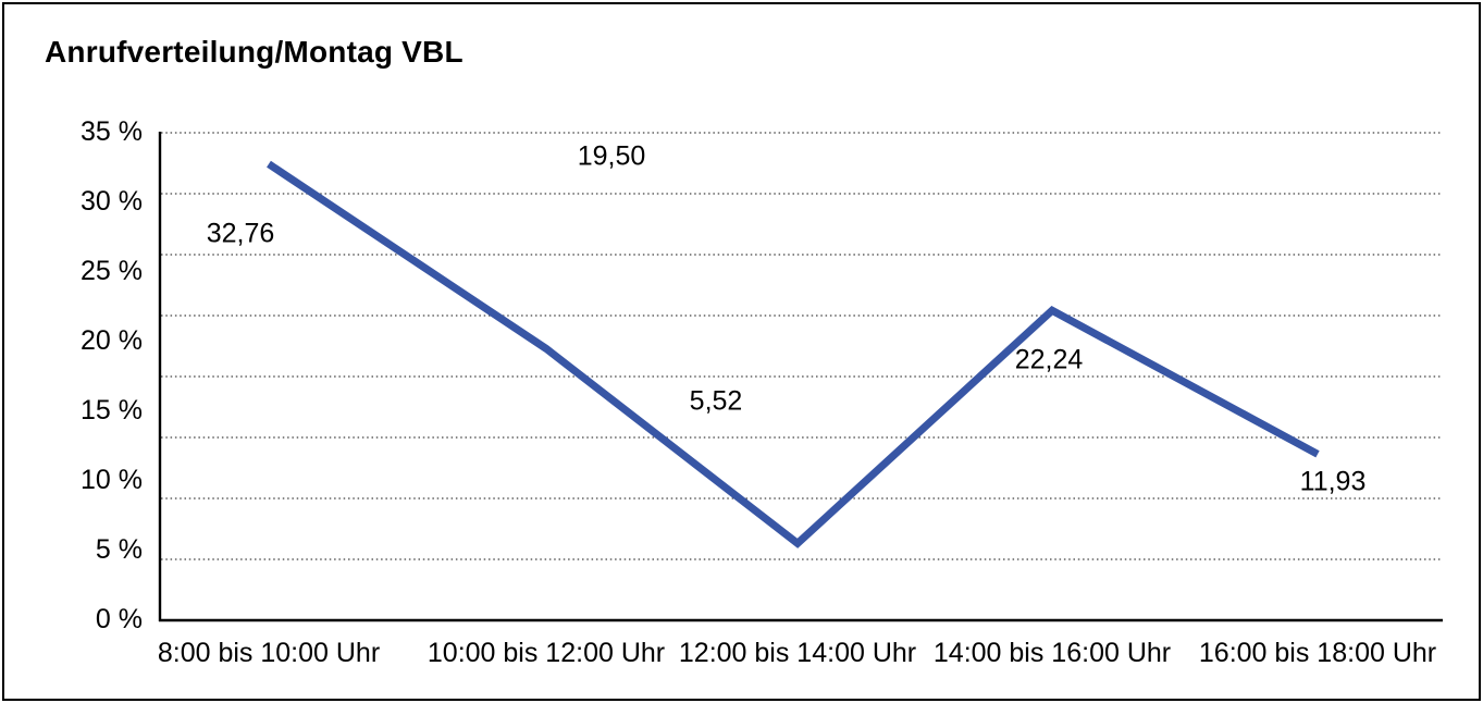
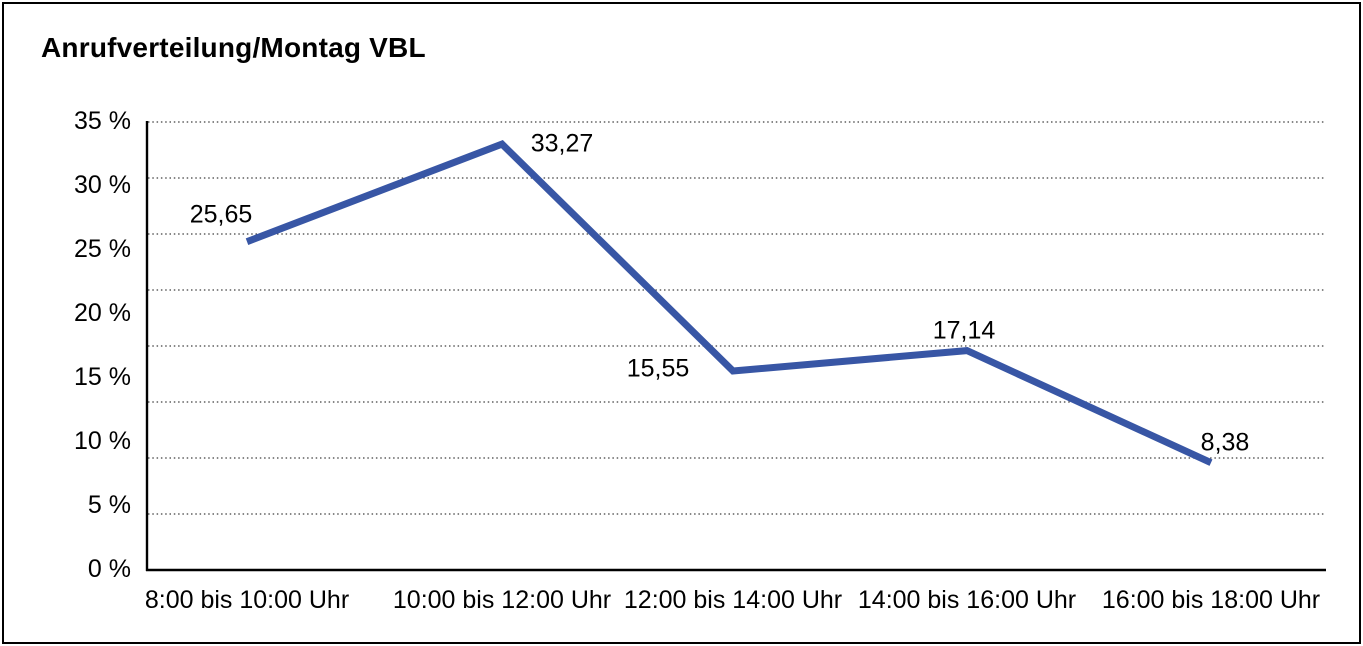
8:00 bis 10:00 Uhr: 32,76 -> 25,65
10:00 bis 12:00 Uhr: 19,50 -> 33,27
12:00 bis 14:00 Uhr: 5,52 -> 15,55
14:00 bis 16:00 Uhr: 22,24 -> 17,14
16:00 bis 18:00 Uhr: 11,93 -> 8,38
